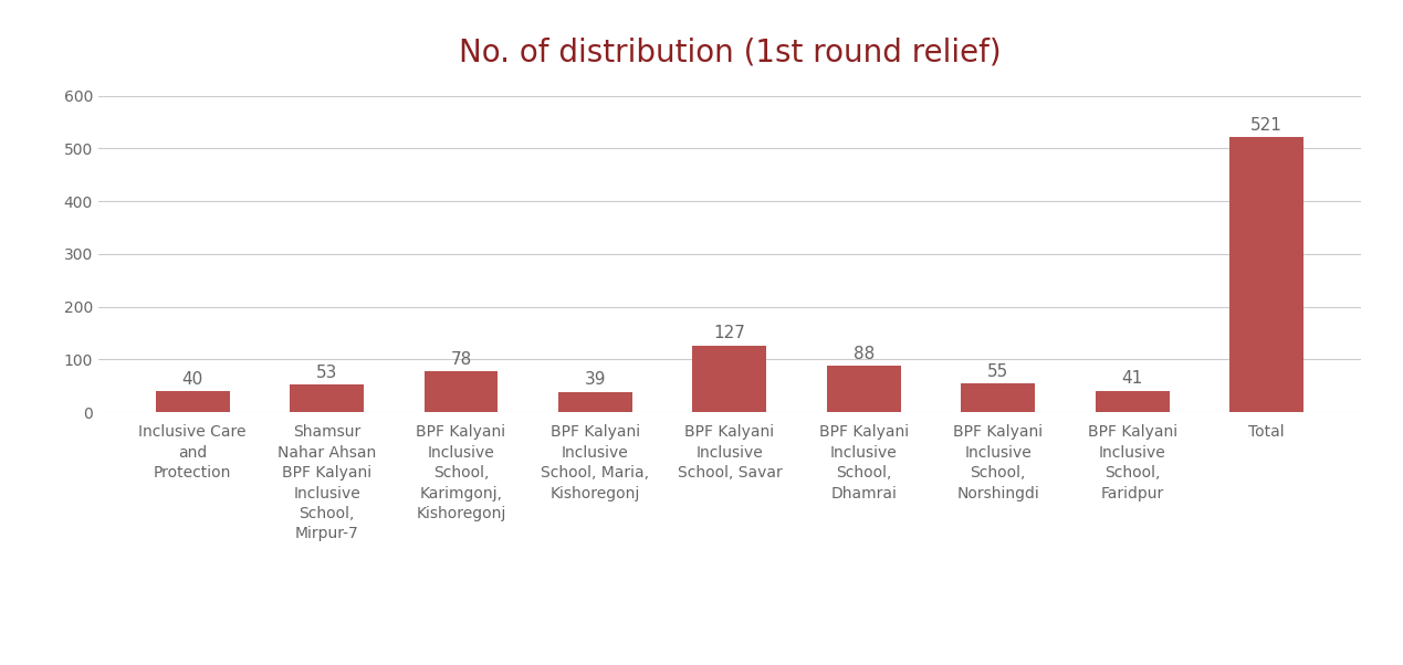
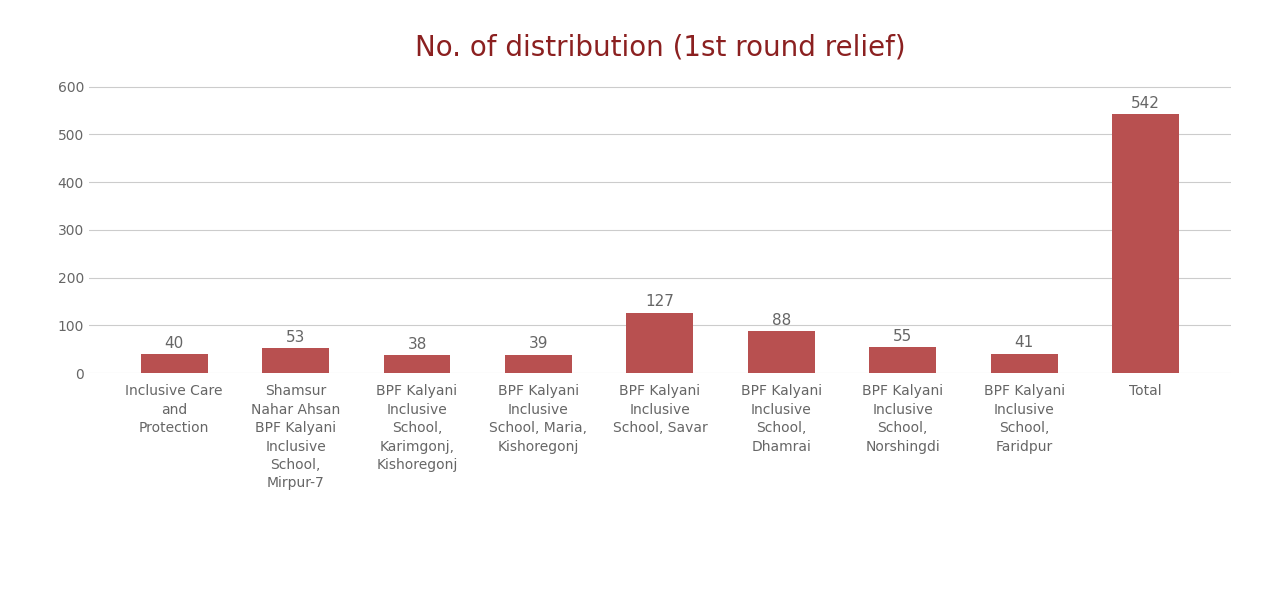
BPF Kalyani Inclusive School, Karimgonj, Kishoregonj: 78 -> 38
Total: 521 -> 542
